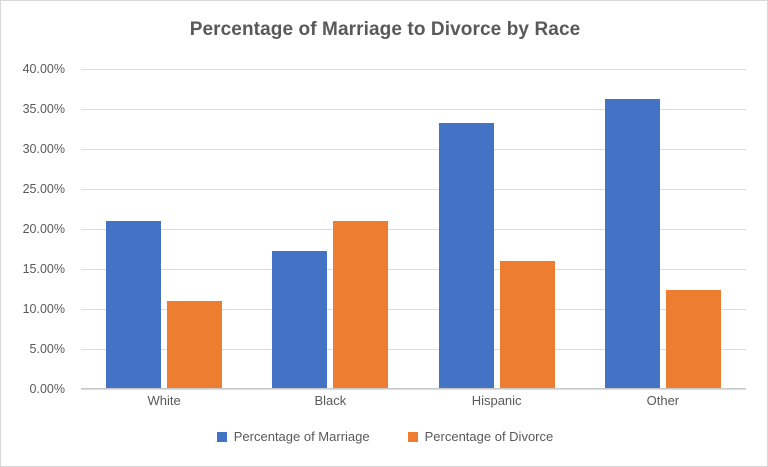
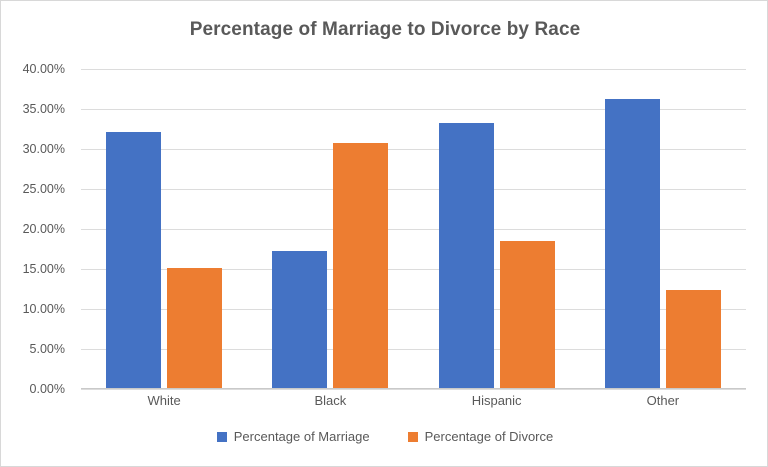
Percentage of Marriage/White: 21% -> 32%
Percentage of Divorce/White: 11% -> 15%
Percentage of Divorce/Black: 21% -> 31%
Percentage of Divorce/Hispanic: 16% -> 18%
